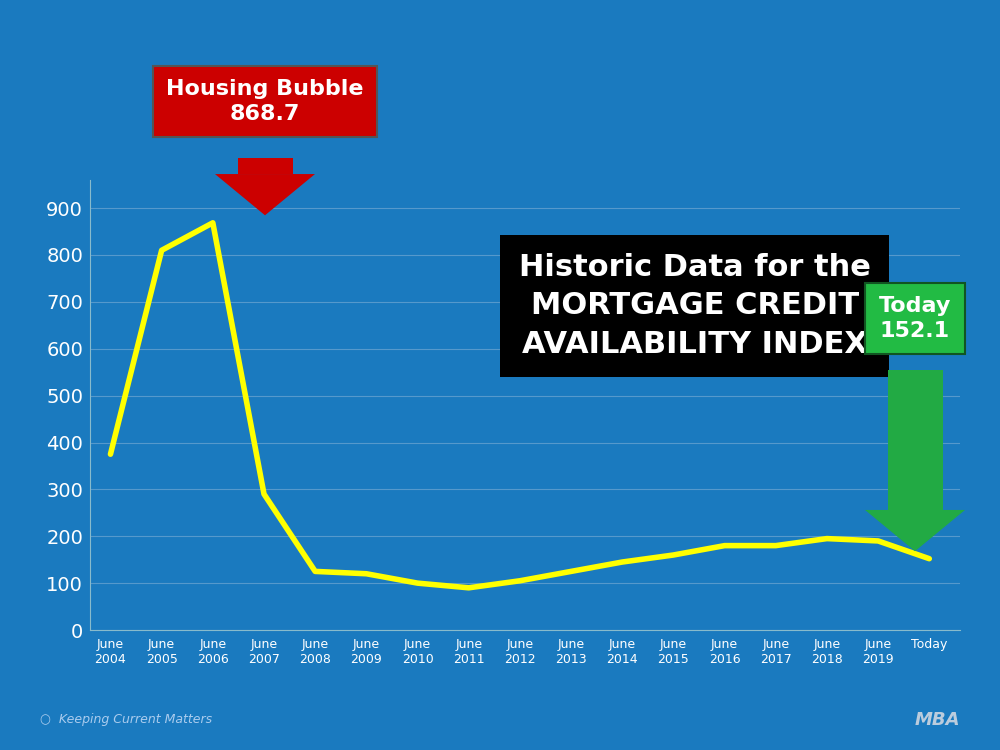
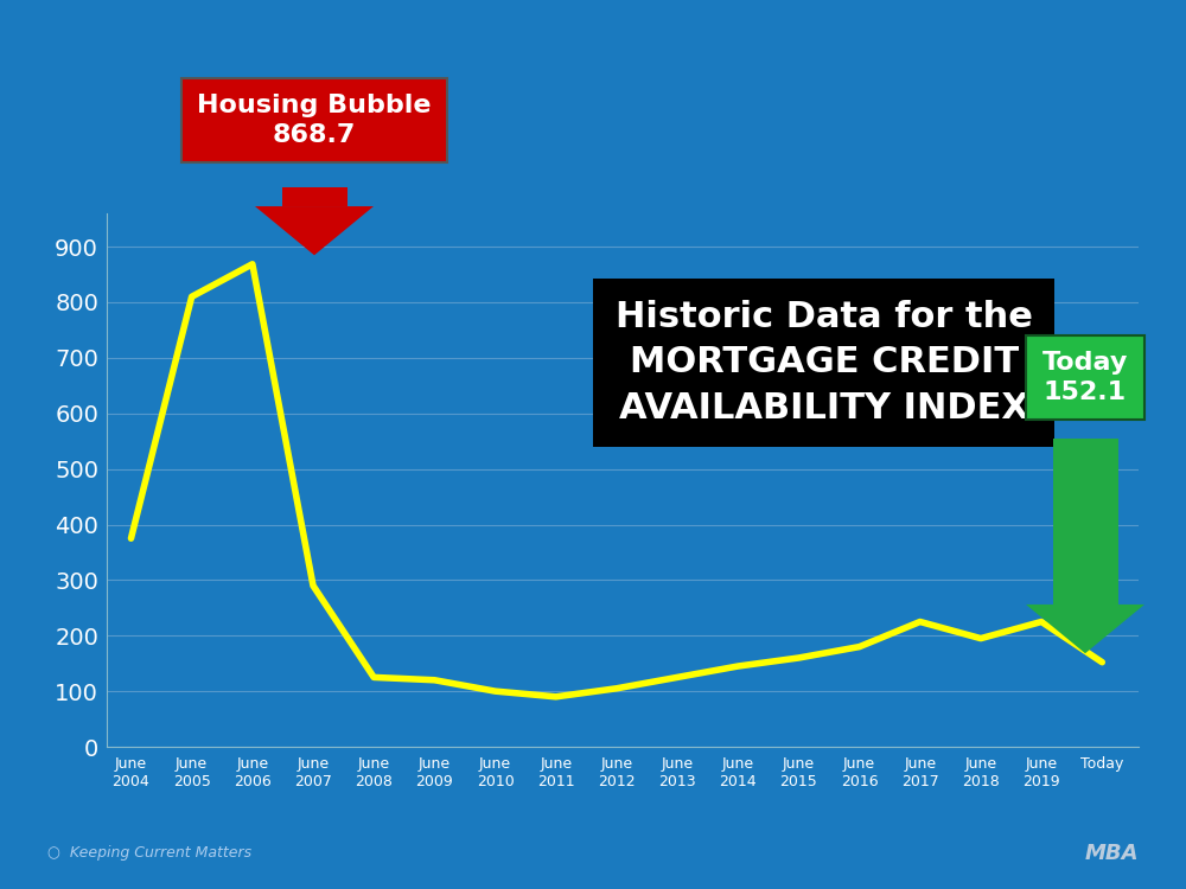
June 2017: 180 -> 225
June 2019: 190 -> 225
